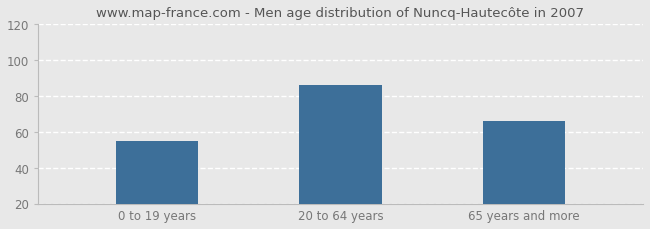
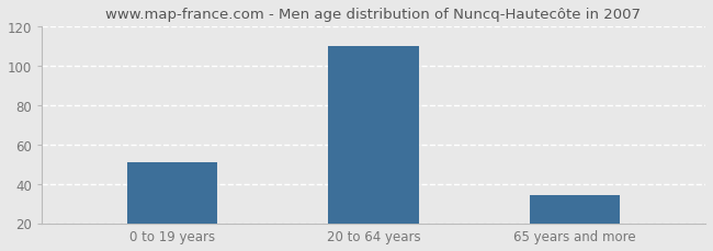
0 to 19 years: 55 -> 51
20 to 64 years: 86 -> 110
65 years and more: 66 -> 34
